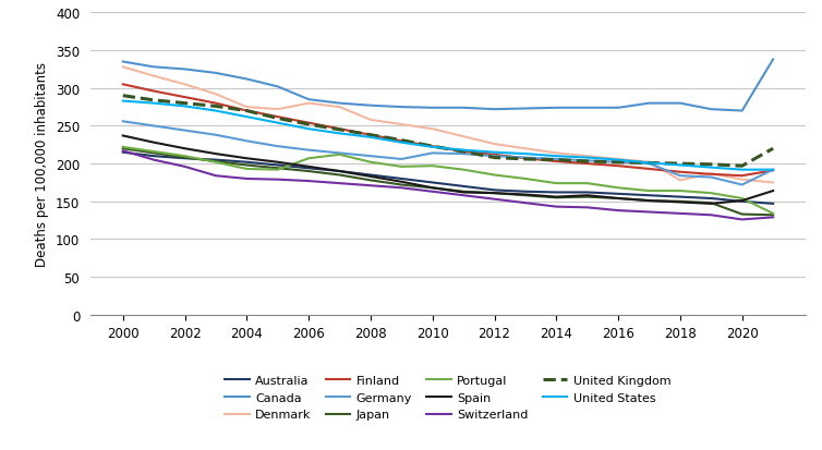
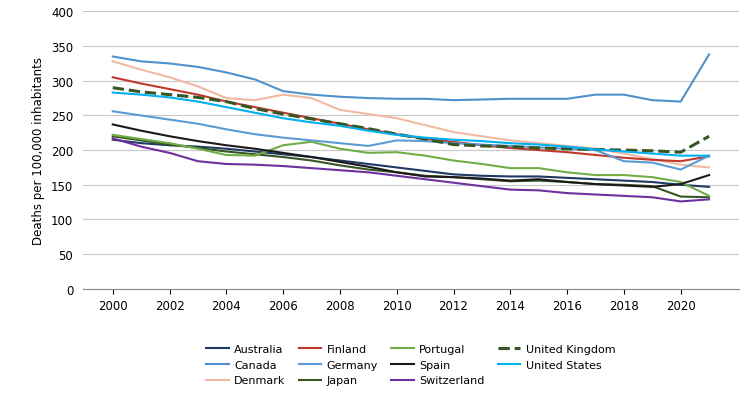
Denmark/2018: 178 -> 195
